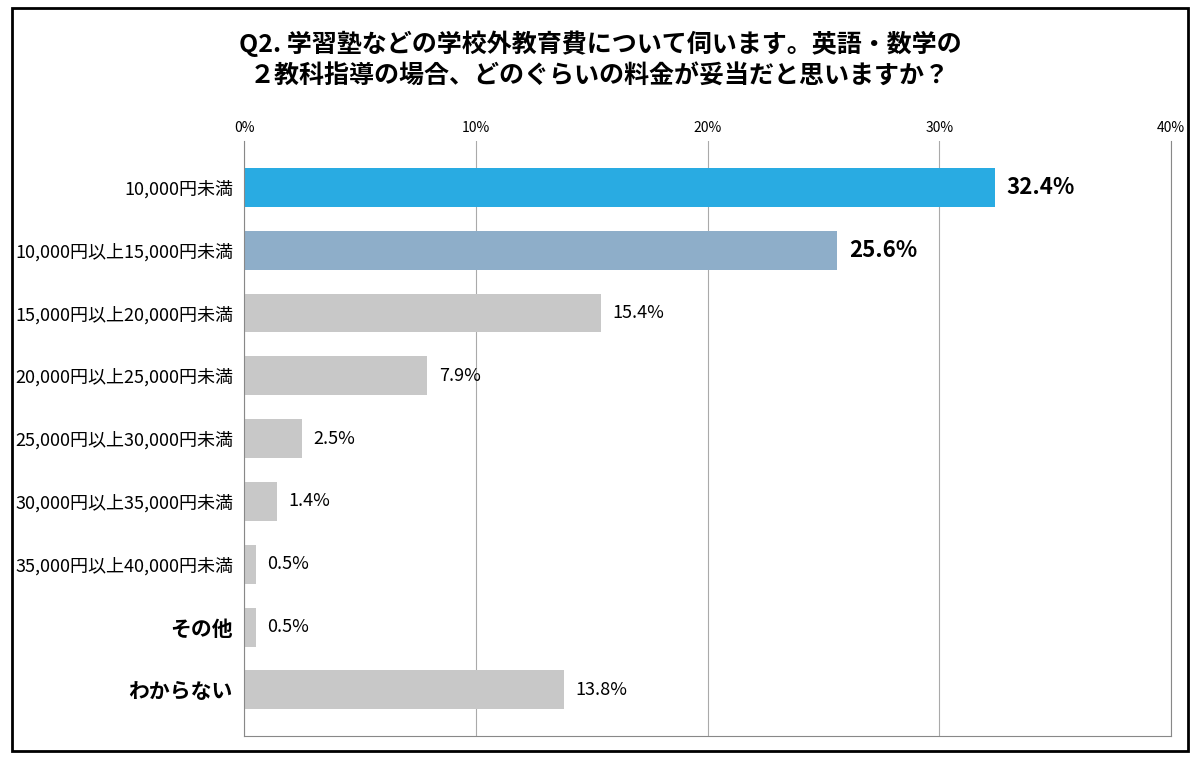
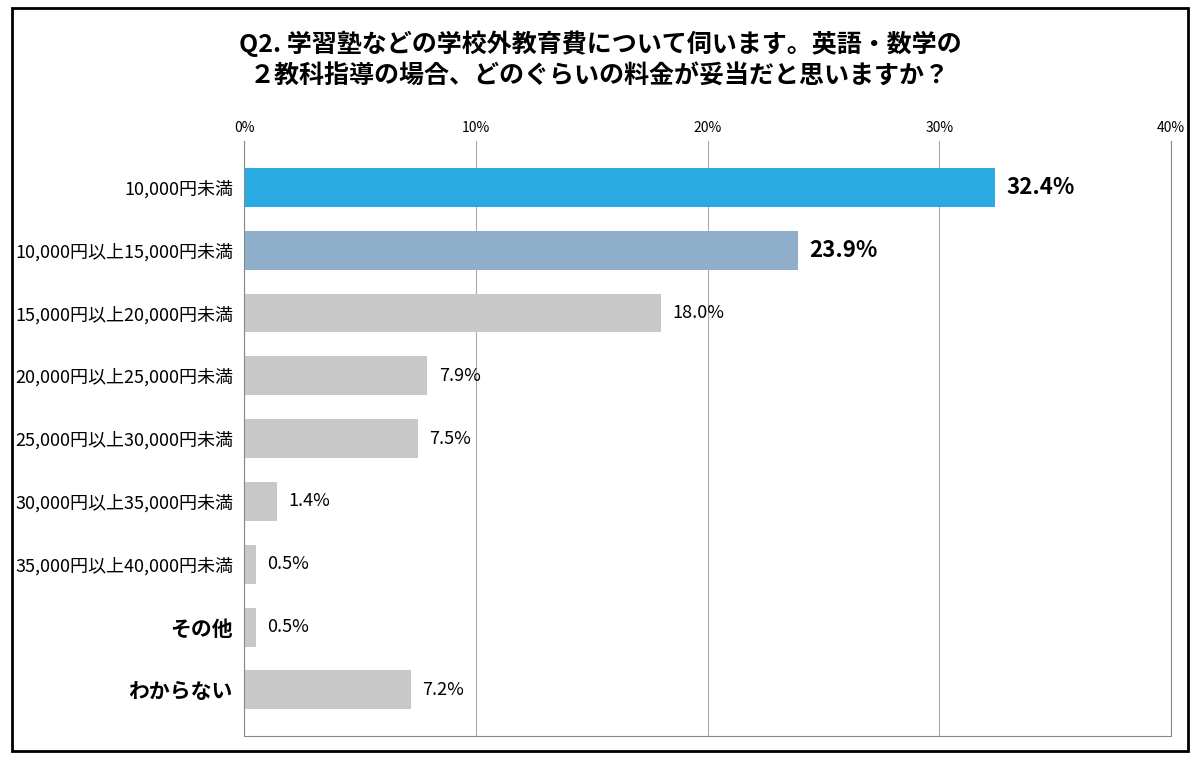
10,000円以上15,000円未満: 25.6% -> 23.9%
15,000円以上20,000円未満: 15.4% -> 18.0%
25,000円以上30,000円未満: 2.5% -> 7.5%
わからない: 13.8% -> 7.2%
